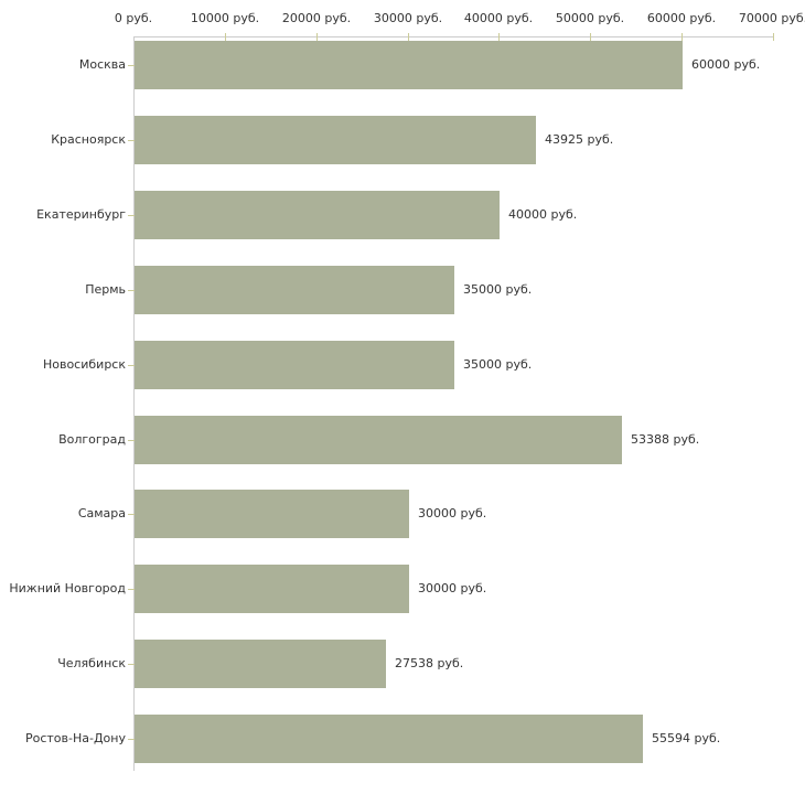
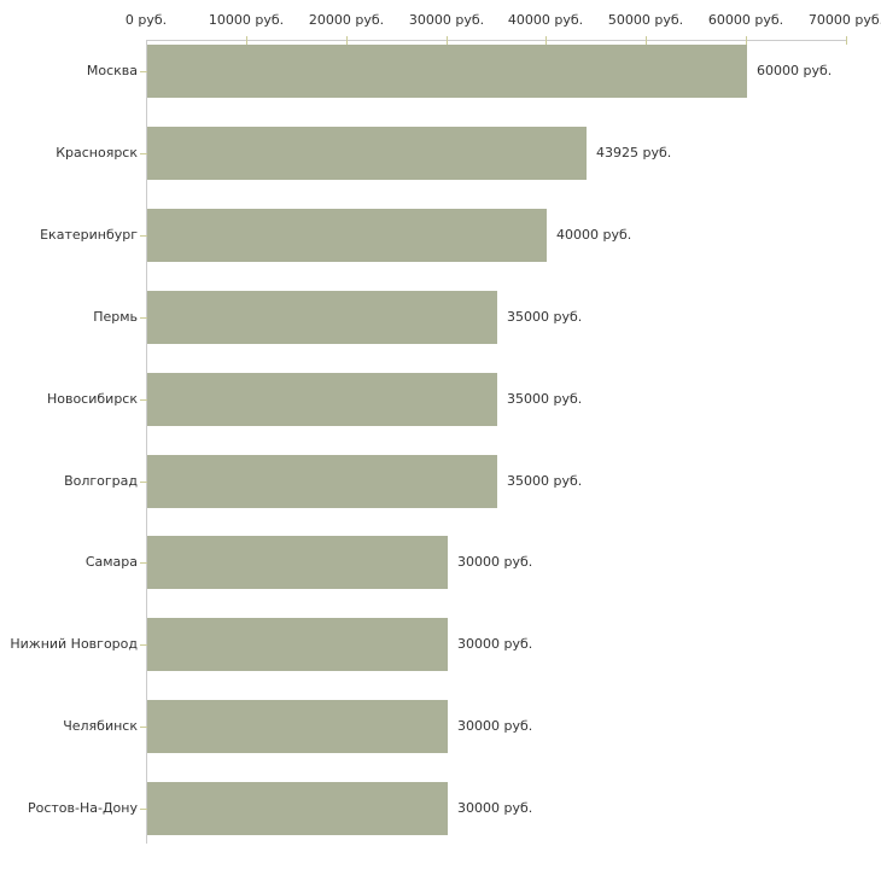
Волгоград: 53388 -> 35000
Челябинск: 27538 -> 30000
Ростов-На-Дону: 55594 -> 30000
